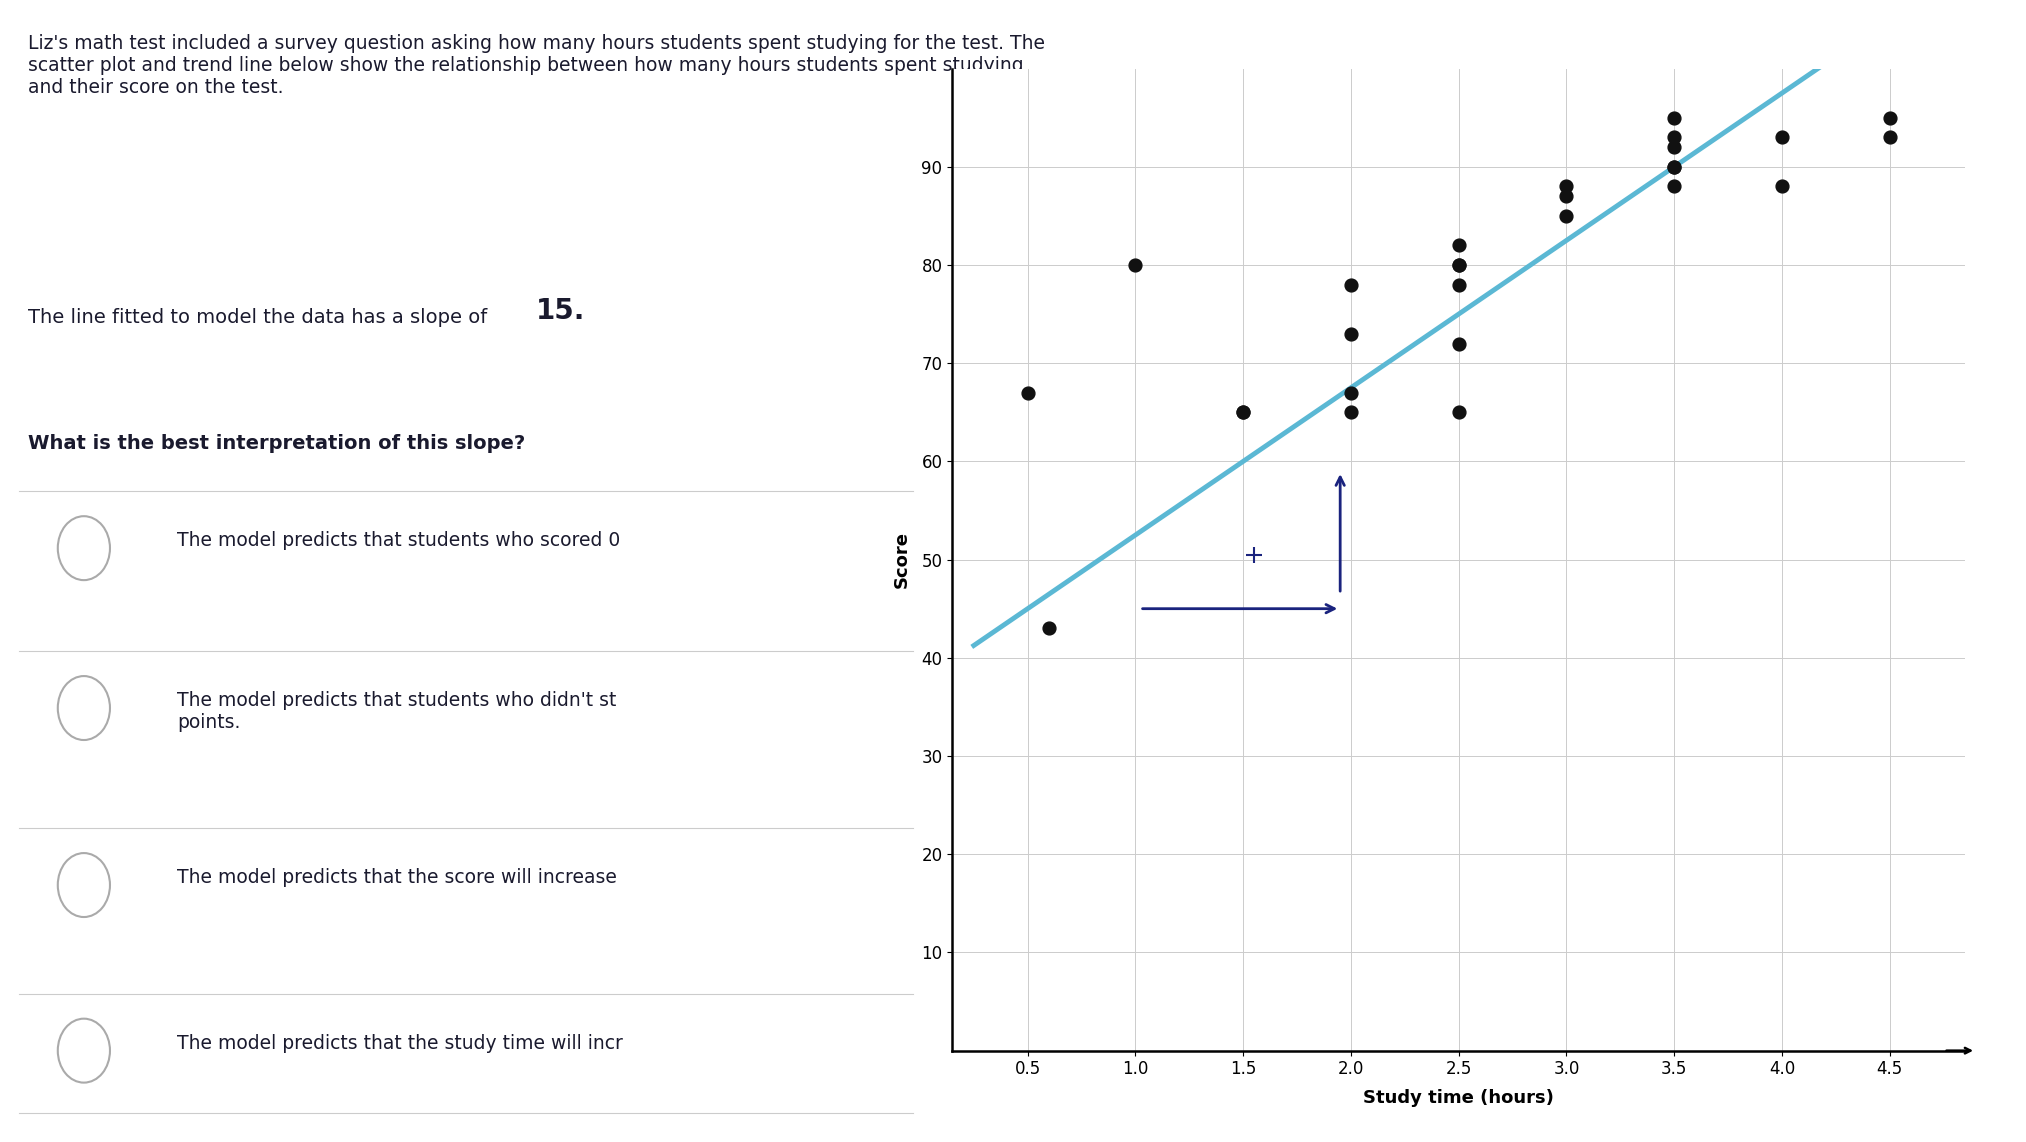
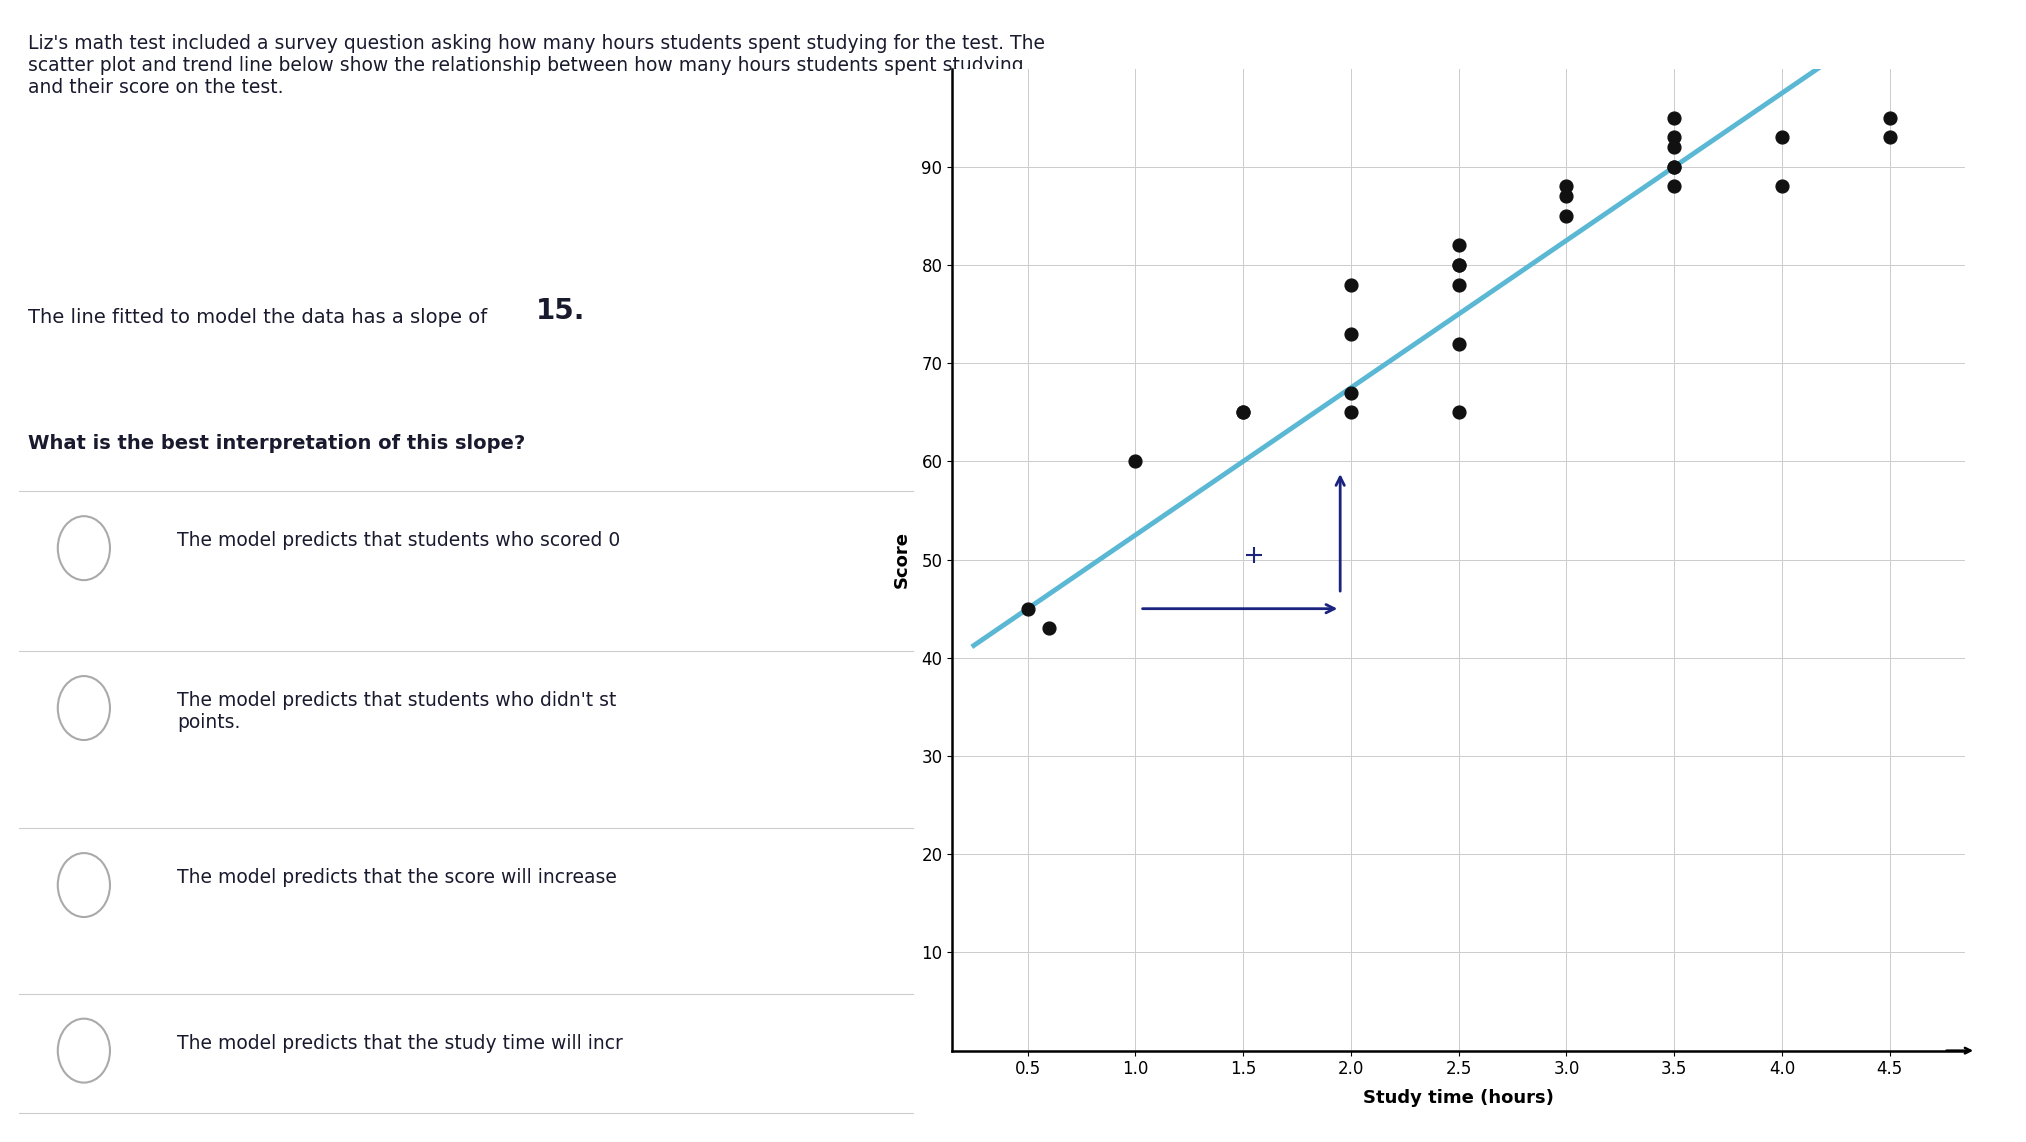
0.5: 67 -> 45
1.0: 80 -> 60
